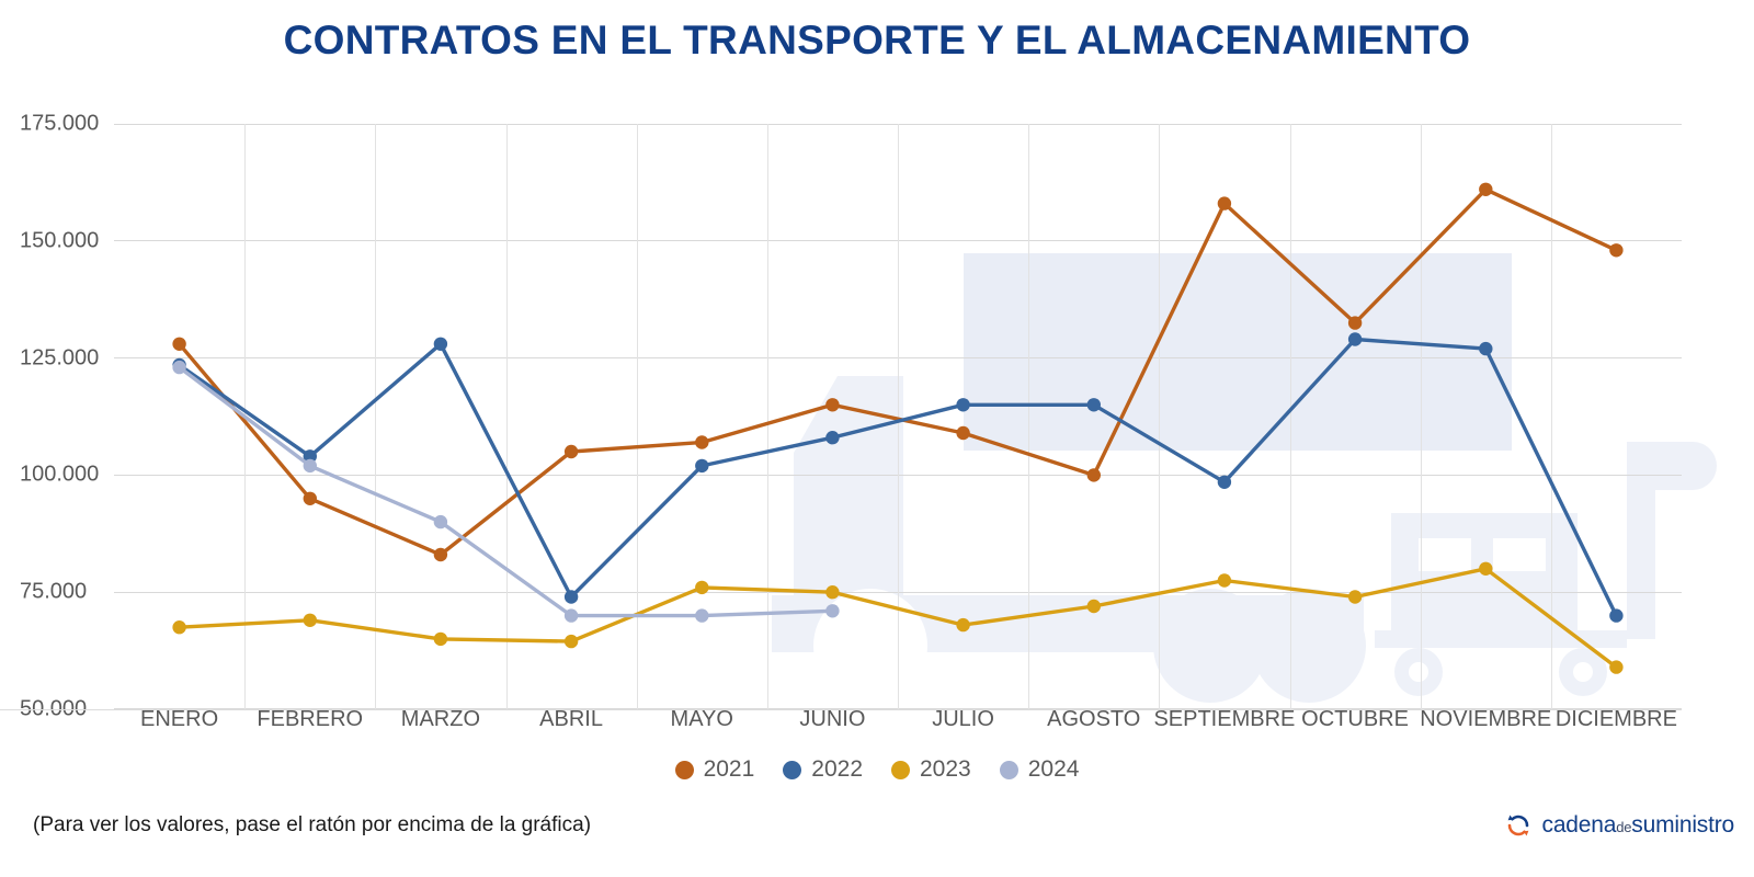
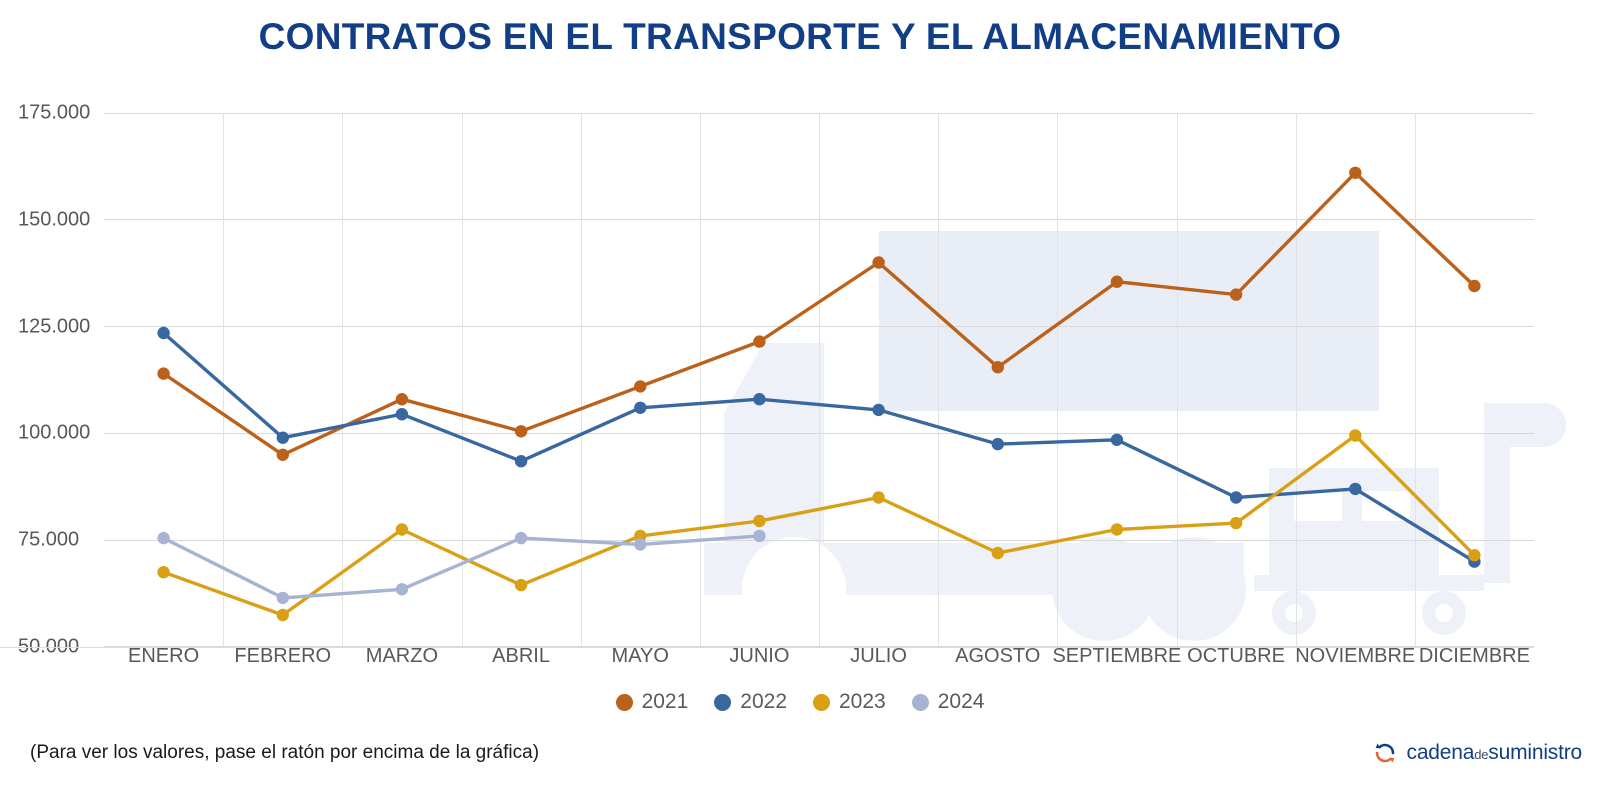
2021/ENERO: 128000 -> 114000
2024/ENERO: 123000 -> 76000
2022/FEBRERO: 104000 -> 99000
2023/FEBRERO: 69000 -> 58000
2024/FEBRERO: 102000 -> 62000
2021/MARZO: 83000 -> 108000
2022/MARZO: 128000 -> 104000
2023/MARZO: 65000 -> 78000
2024/MARZO: 90000 -> 64000
2021/ABRIL: 105000 -> 100000
2022/ABRIL: 74000 -> 94000
2024/ABRIL: 70000 -> 76000
2021/MAYO: 107000 -> 111000
2022/MAYO: 102000 -> 106000
2024/MAYO: 70000 -> 74000
2021/JUNIO: 115000 -> 122000
2023/JUNIO: 75000 -> 80000
2024/JUNIO: 71000 -> 76000
2021/JULIO: 109000 -> 140000
2022/JULIO: 115000 -> 106000
2023/JULIO: 68000 -> 85000
2021/AGOSTO: 100000 -> 116000
2022/AGOSTO: 115000 -> 98000
2021/SEPTIEMBRE: 158000 -> 136000
2022/OCTUBRE: 129000 -> 85000
2023/OCTUBRE: 74000 -> 79000
2022/NOVIEMBRE: 127000 -> 87000
2023/NOVIEMBRE: 80000 -> 100000
2021/DICIEMBRE: 148000 -> 134000
2023/DICIEMBRE: 59000 -> 72000
